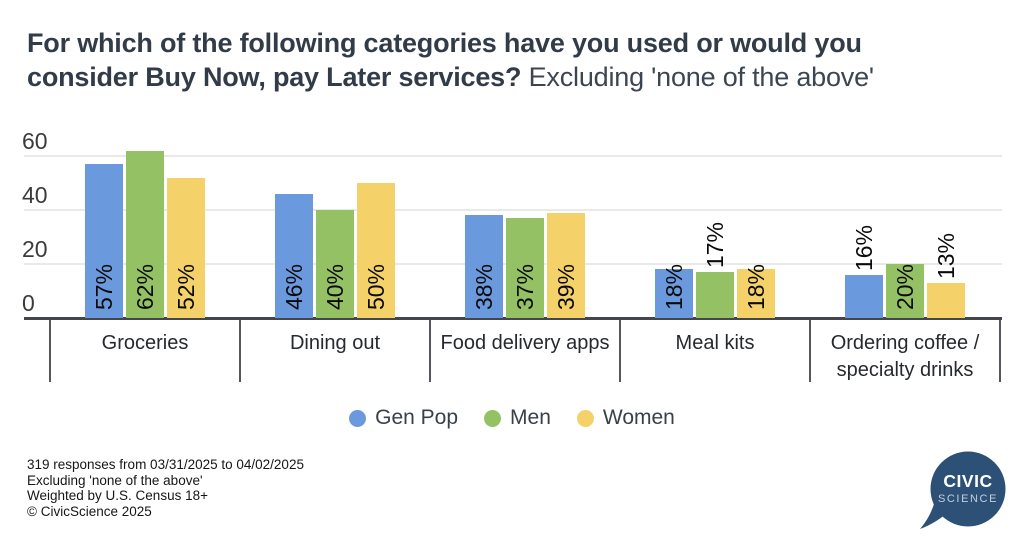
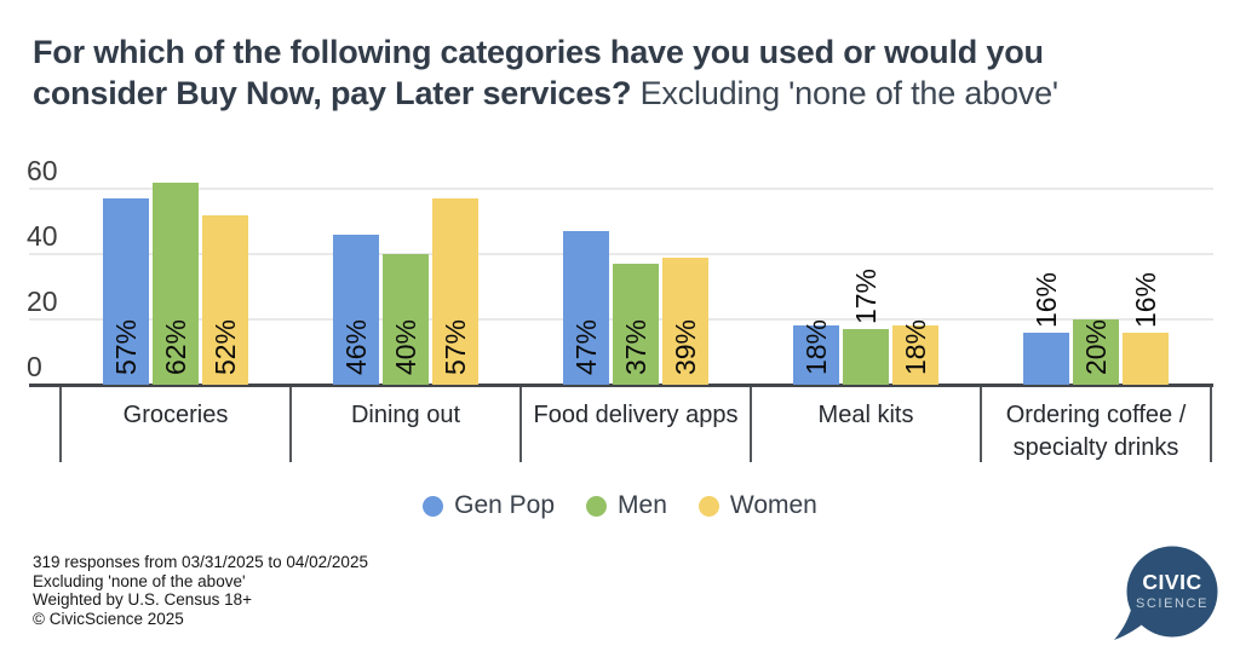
Women/Dining out: 50% -> 57%
Gen Pop/Food delivery apps: 38% -> 47%
Women/Ordering coffee / specialty drinks: 13% -> 16%
